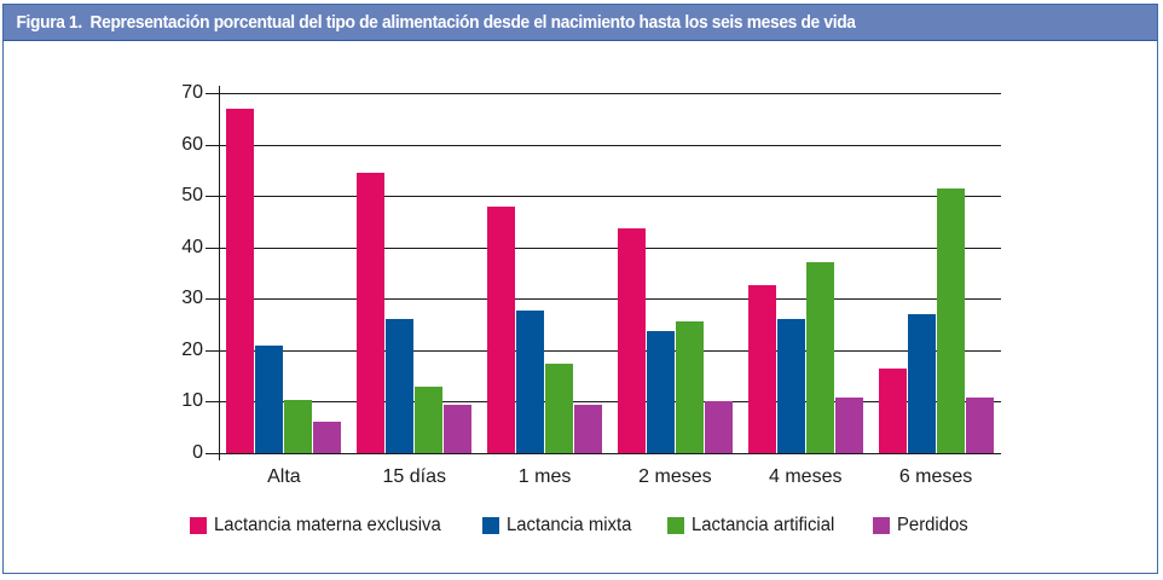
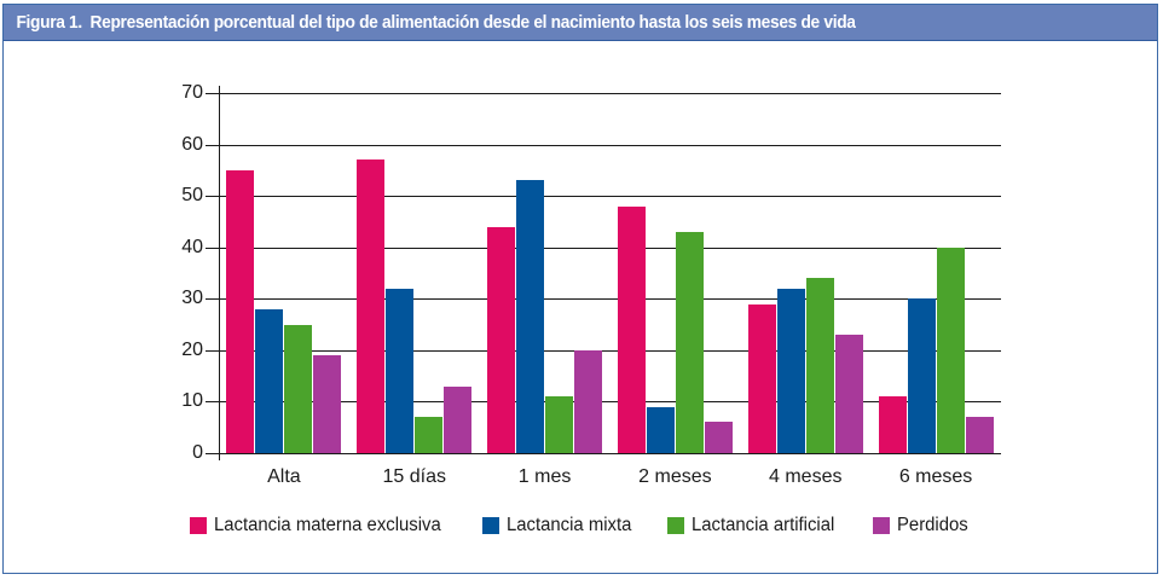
Lactancia materna exclusiva/Alta: 67 -> 55
Lactancia mixta/Alta: 21 -> 28
Lactancia artificial/Alta: 10 -> 25
Perdidos/Alta: 6 -> 19
Lactancia materna exclusiva/15 días: 54 -> 57
Lactancia mixta/15 días: 26 -> 32
Lactancia artificial/15 días: 13 -> 7
Perdidos/15 días: 9 -> 13
Lactancia materna exclusiva/1 mes: 48 -> 44
Lactancia mixta/1 mes: 28 -> 53
Lactancia artificial/1 mes: 18 -> 11
Perdidos/1 mes: 9 -> 20
Lactancia materna exclusiva/2 meses: 44 -> 48
Lactancia mixta/2 meses: 24 -> 9
Lactancia artificial/2 meses: 26 -> 43
Perdidos/2 meses: 10 -> 6
Lactancia materna exclusiva/4 meses: 33 -> 29
Lactancia mixta/4 meses: 26 -> 32
Lactancia artificial/4 meses: 37 -> 34
Perdidos/4 meses: 11 -> 23
Lactancia materna exclusiva/6 meses: 16 -> 11
Lactancia mixta/6 meses: 27 -> 30
Lactancia artificial/6 meses: 51 -> 40
Perdidos/6 meses: 11 -> 7
